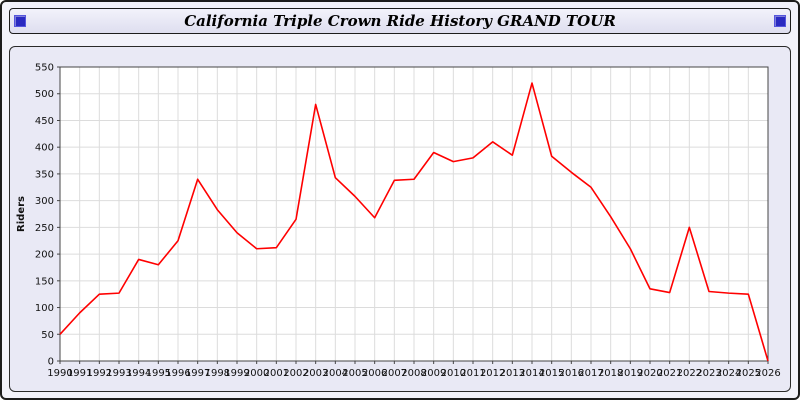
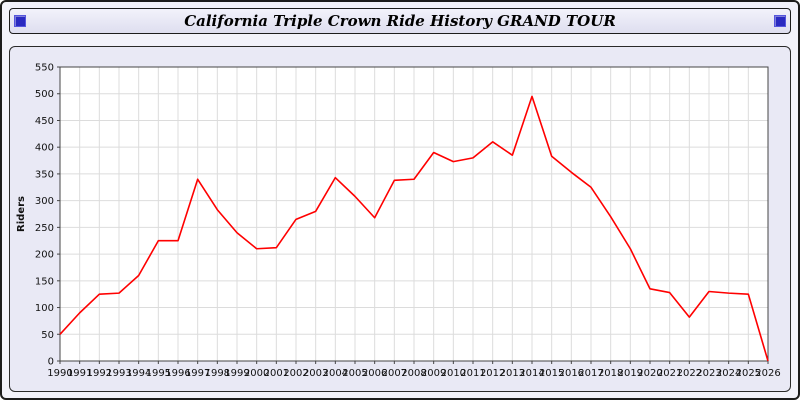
1994: 190 -> 160
1995: 180 -> 220
2003: 480 -> 280
2014: 520 -> 500
2022: 250 -> 80
